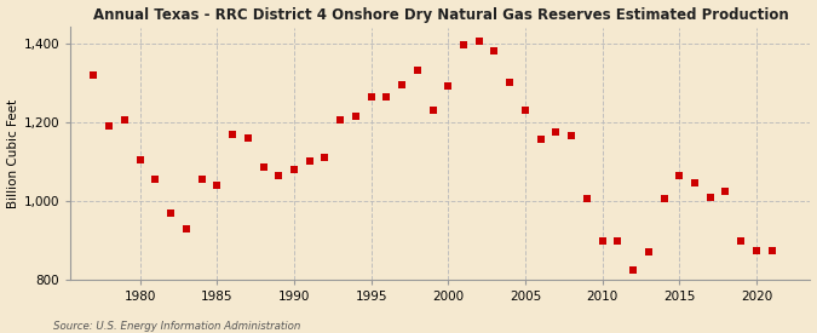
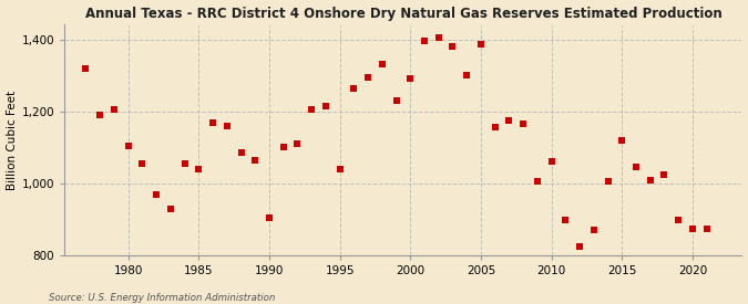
1990: 1,080 -> 905
1995: 1,265 -> 1,040
2005: 1,230 -> 1,385
2010: 900 -> 1,060
2015: 1,065 -> 1,120
